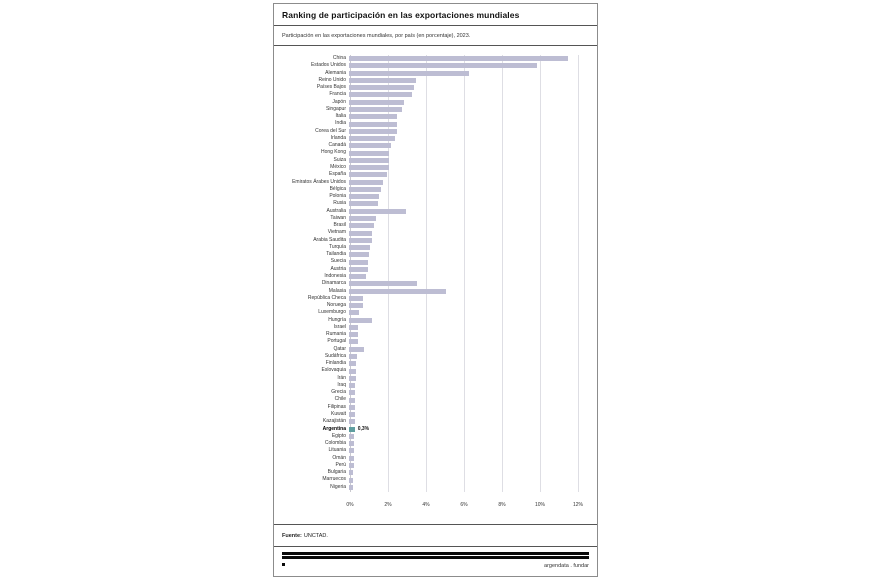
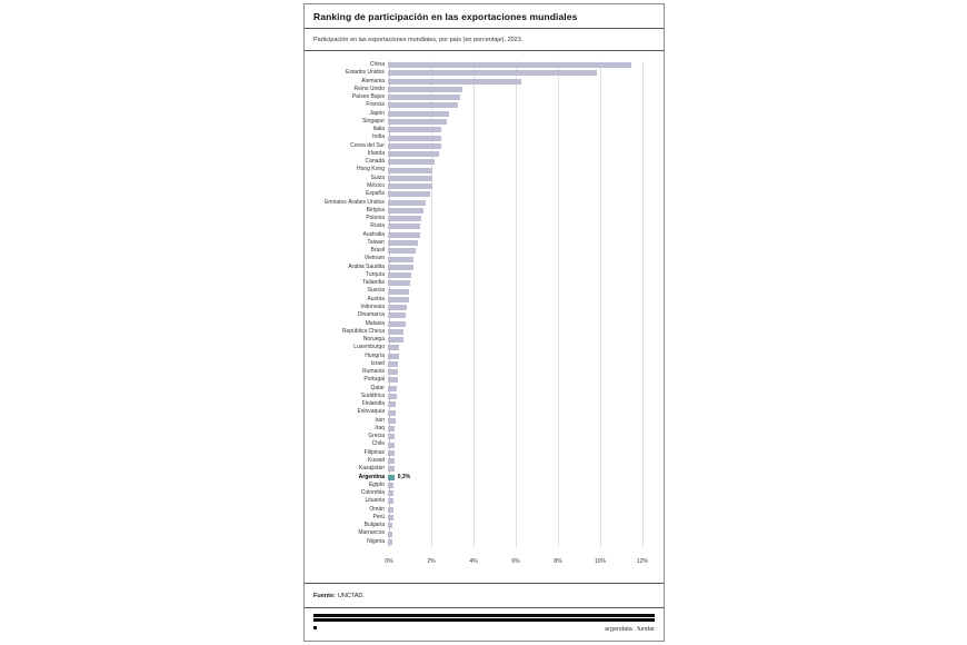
Australia: 3.0% -> 1.5%
Dinamarca: 3.6% -> 0.8%
Malasia: 5.1% -> 0.8%
Hungría: 1.2% -> 0.6%
Qatar: 0.8% -> 0.4%
